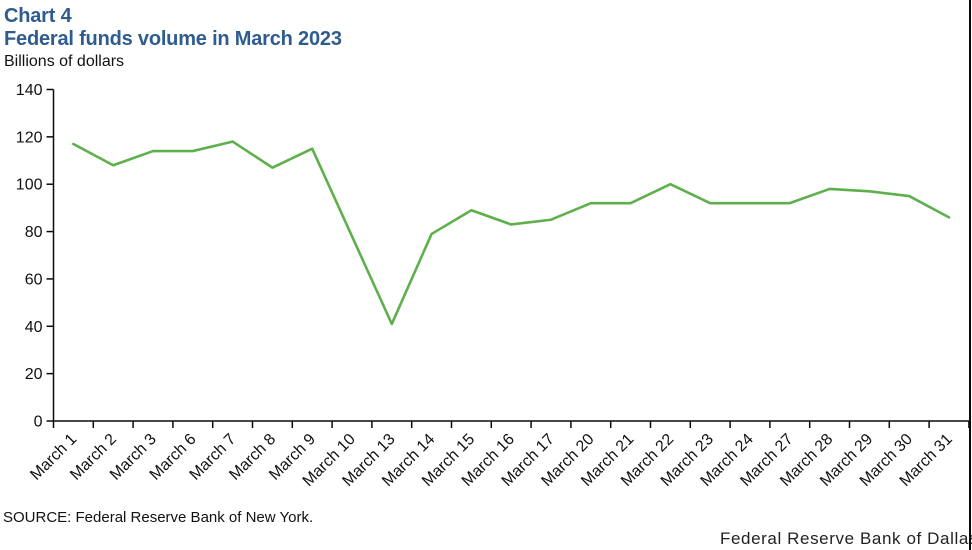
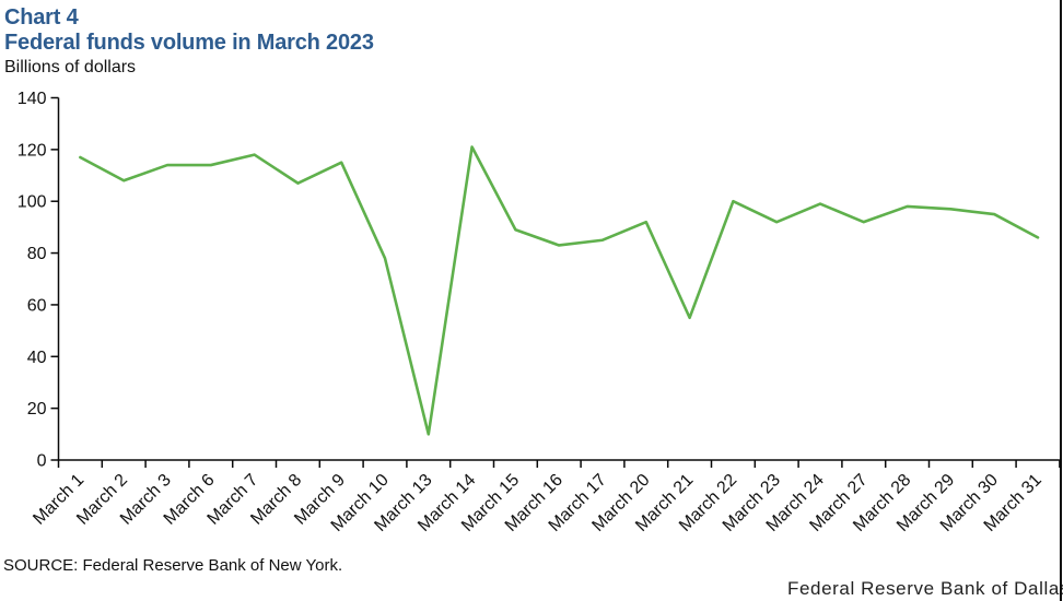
March 13: 41 -> 10
March 14: 79 -> 121
March 21: 92 -> 55
March 24: 92 -> 99
